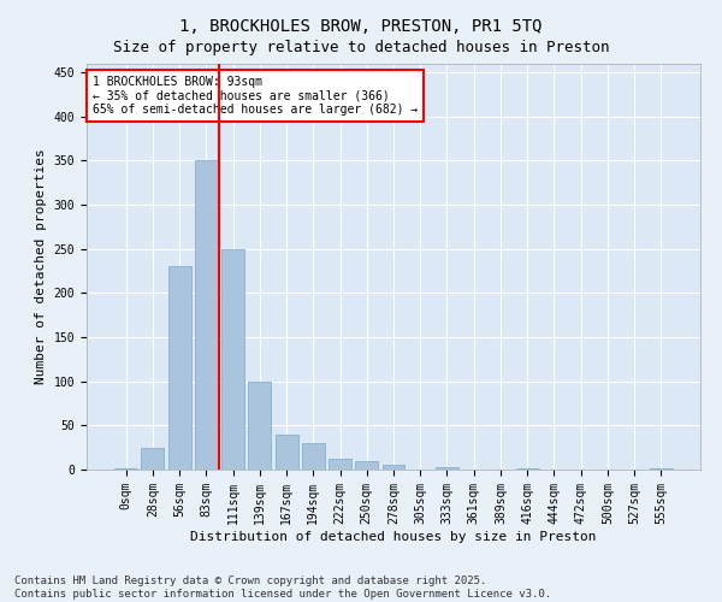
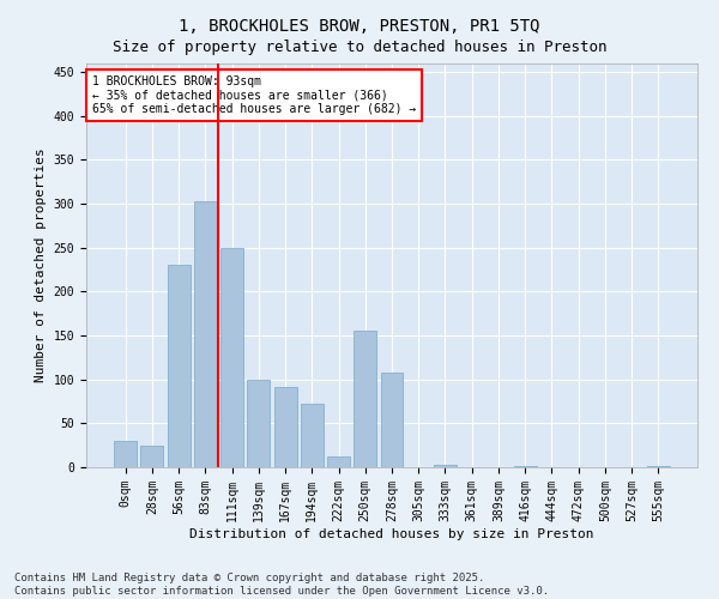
0sqm: 2 -> 30
83sqm: 350 -> 302
167sqm: 40 -> 92
194sqm: 30 -> 72
250sqm: 10 -> 156
278sqm: 5 -> 108
